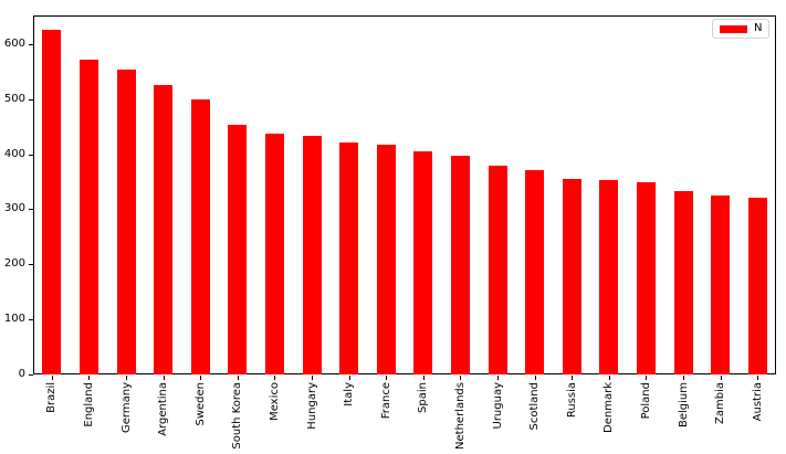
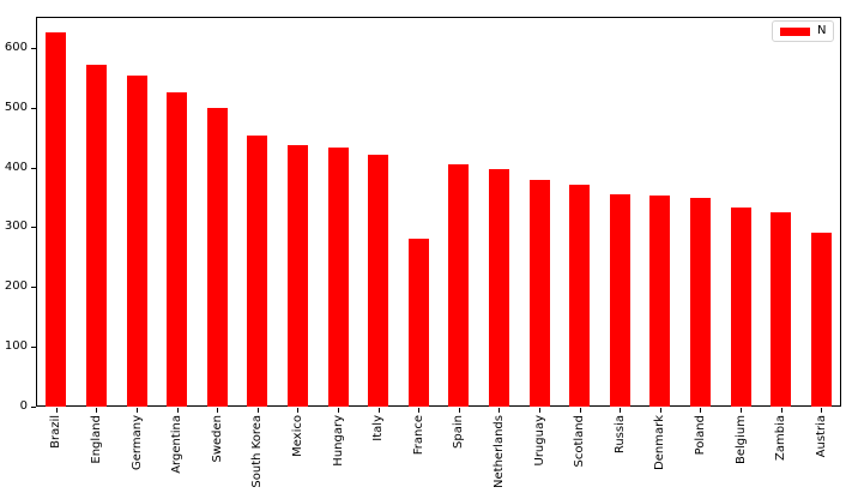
France: 420 -> 280
Austria: 320 -> 290
